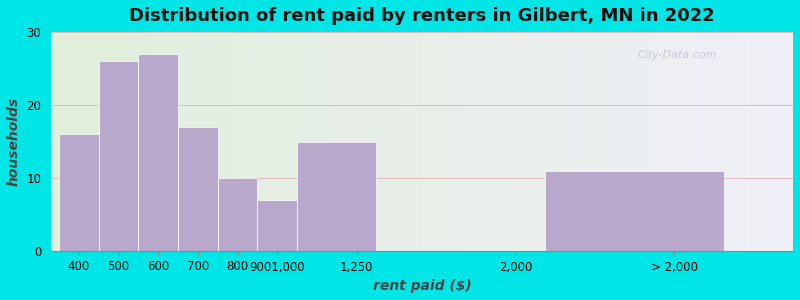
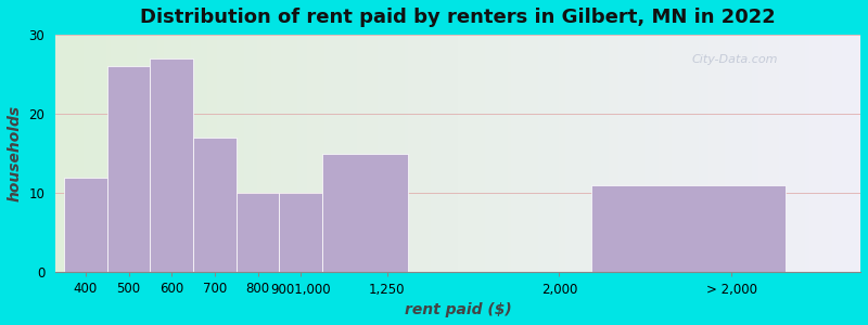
400: 16 -> 12
9001,000: 7 -> 10
